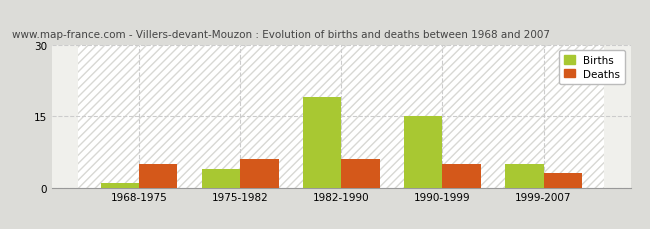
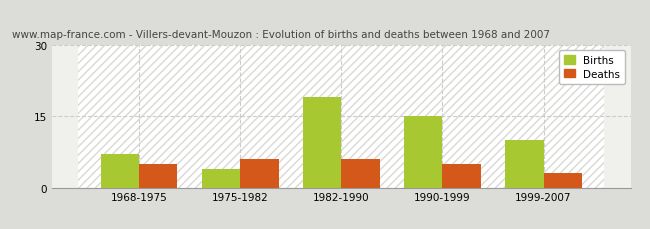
Births/1968-1975: 1 -> 7
Births/1999-2007: 5 -> 10
